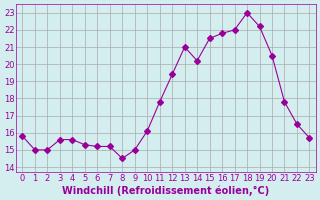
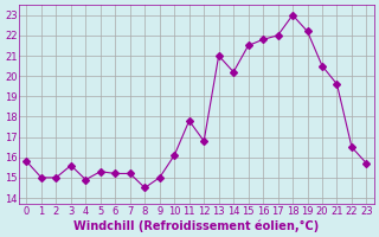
4: 15.6 -> 14.9
12: 19.4 -> 16.8
21: 17.8 -> 19.6
